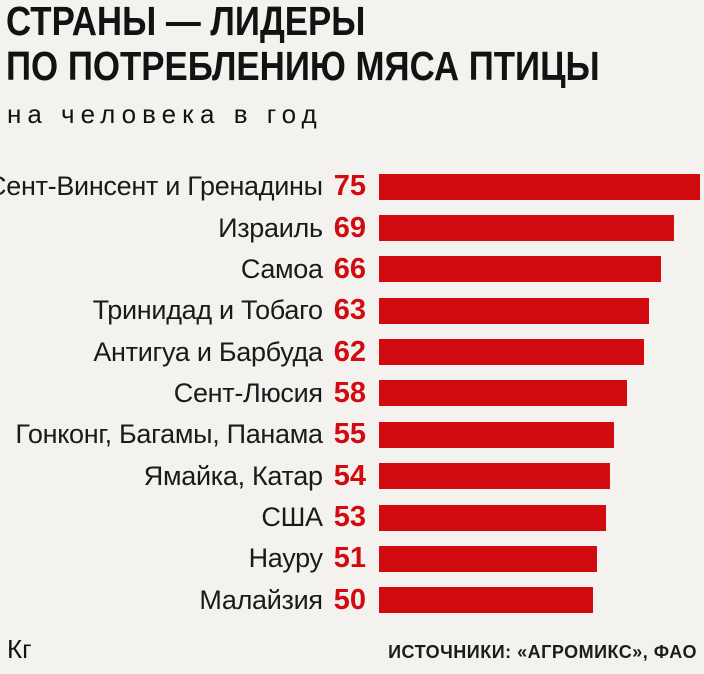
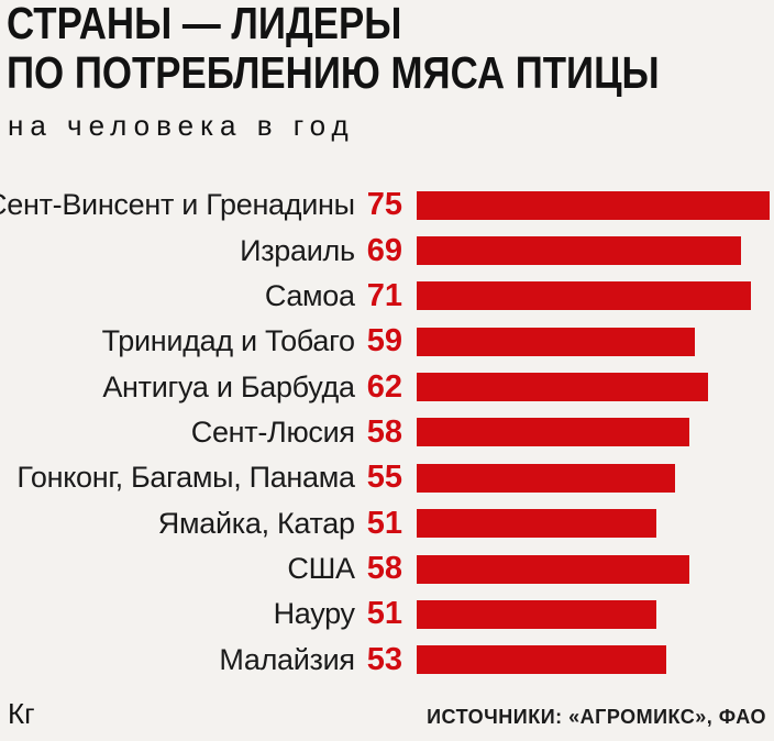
Самоа: 66 -> 71
Тринидад и Тобаго: 63 -> 59
Ямайка, Катар: 54 -> 51
США: 53 -> 58
Малайзия: 50 -> 53
